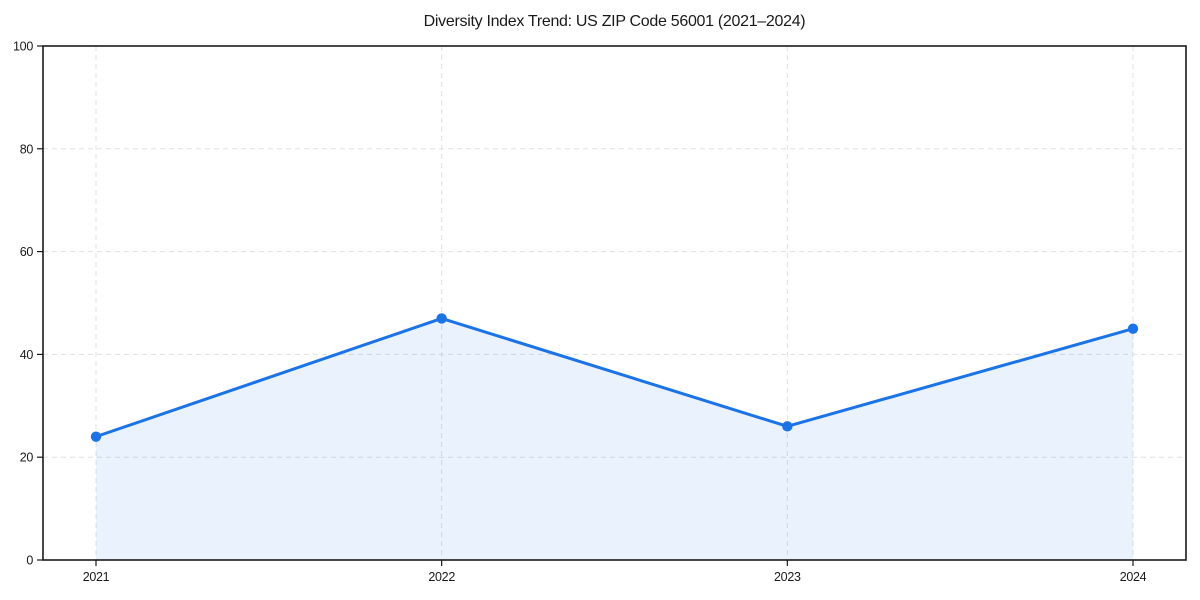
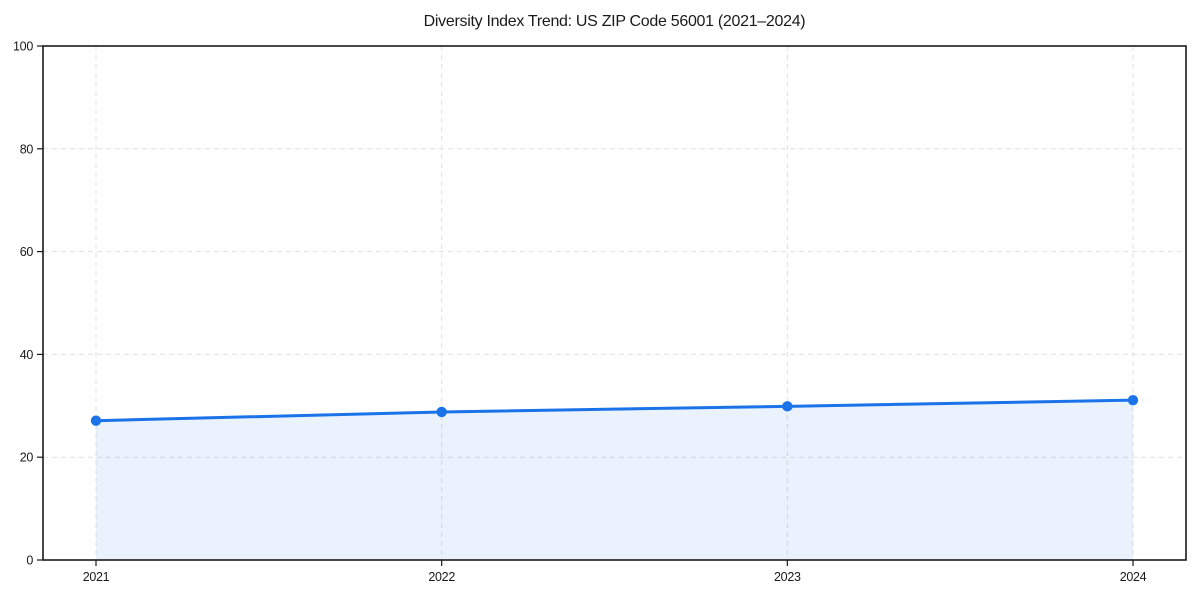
2021: 24 -> 27
2022: 47 -> 29
2023: 26 -> 30
2024: 45 -> 31
